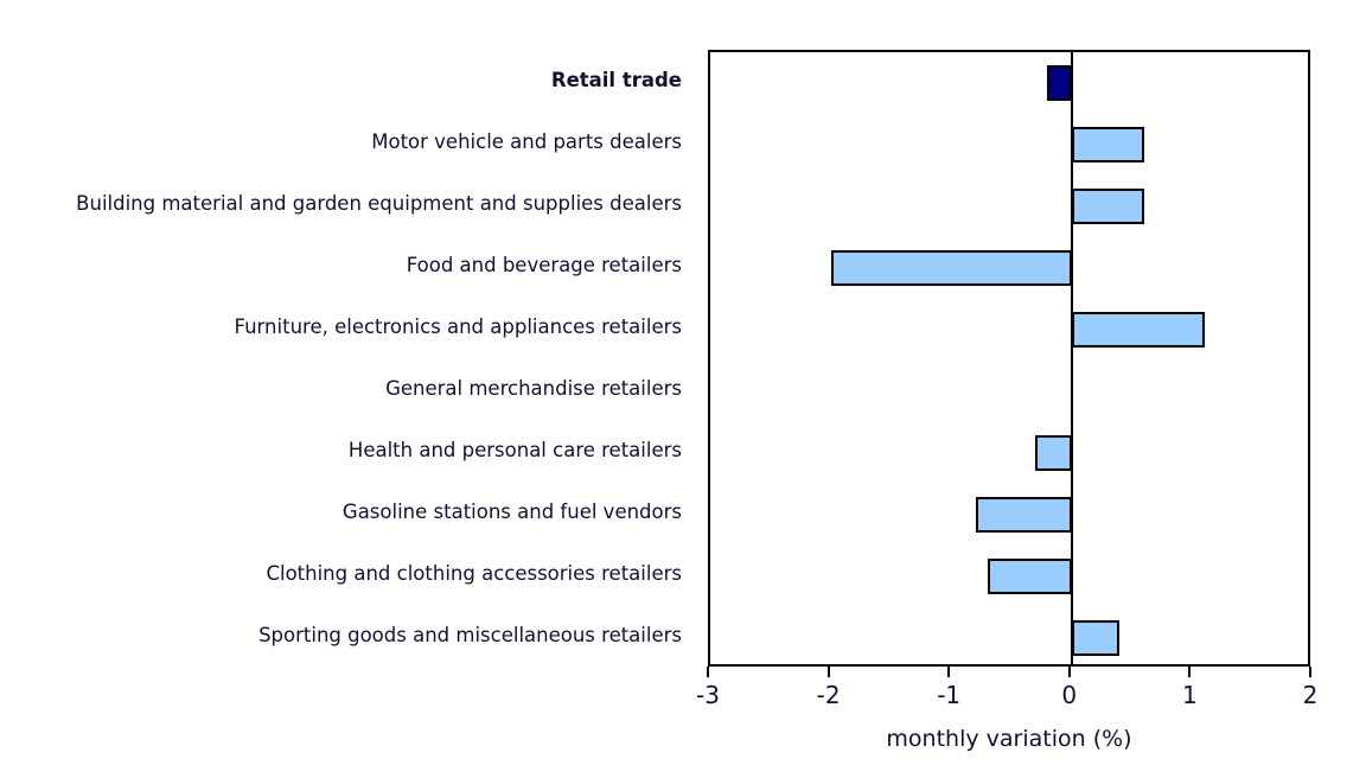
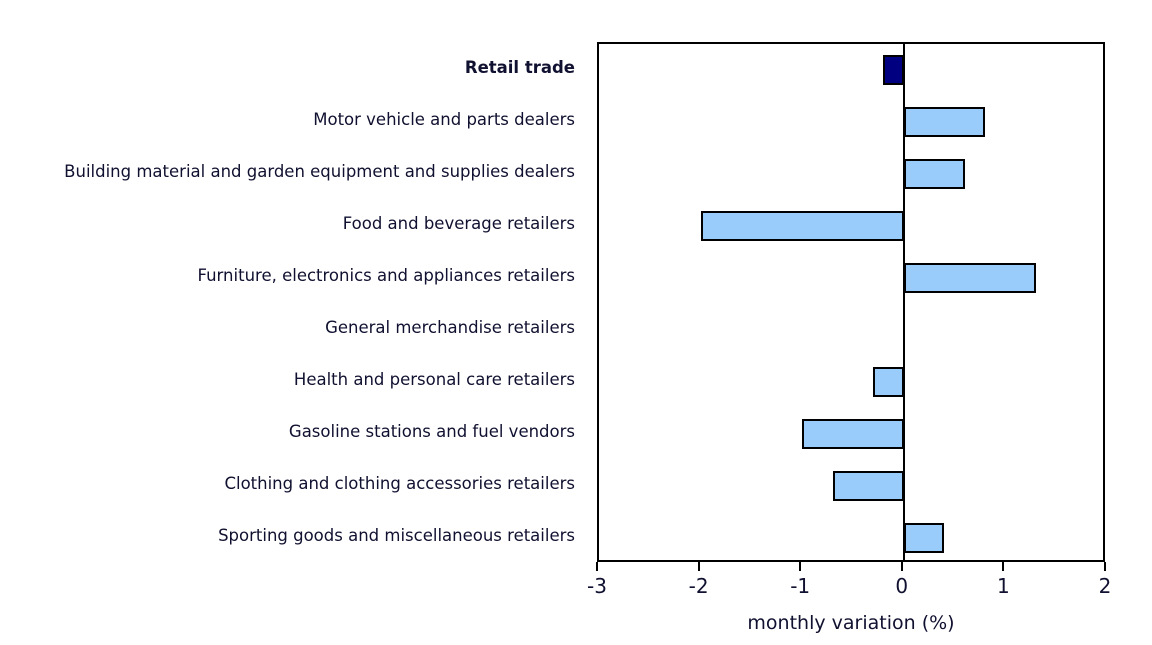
Motor vehicle and parts dealers: 0.6 -> 0.8
Furniture, electronics and appliances retailers: 1.1 -> 1.3
Gasoline stations and fuel vendors: -0.8 -> -1.0
